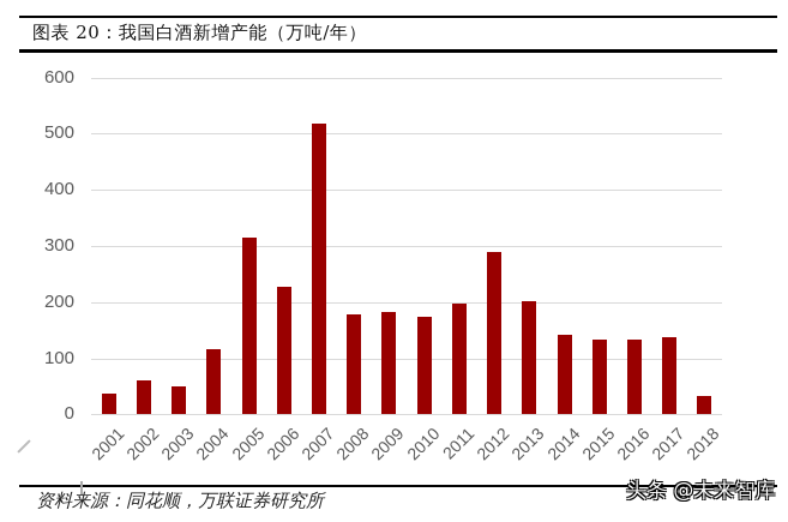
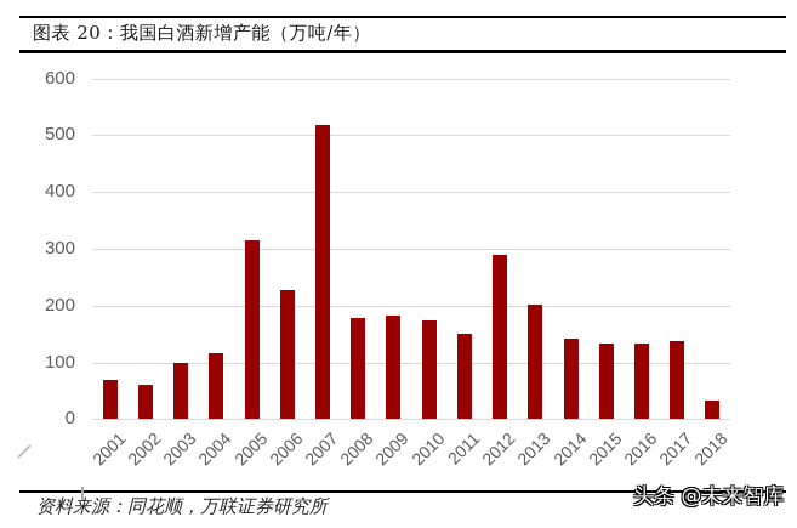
2001: 40 -> 70
2003: 50 -> 100
2011: 200 -> 150
